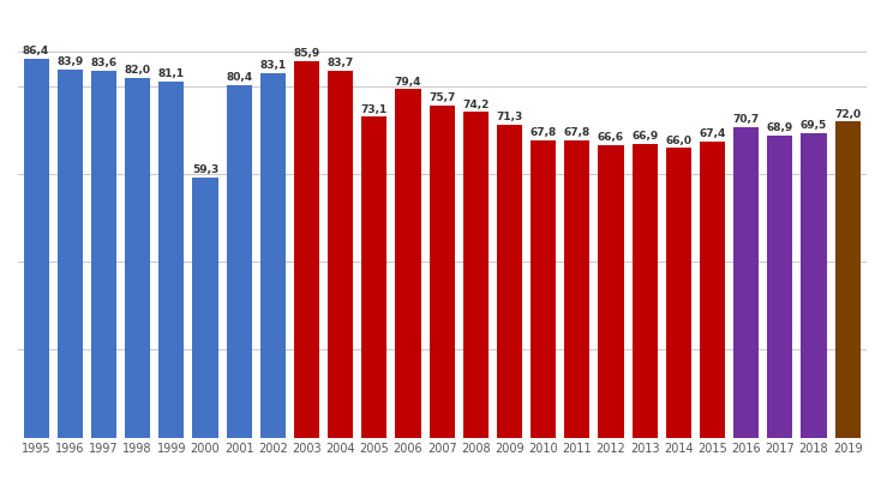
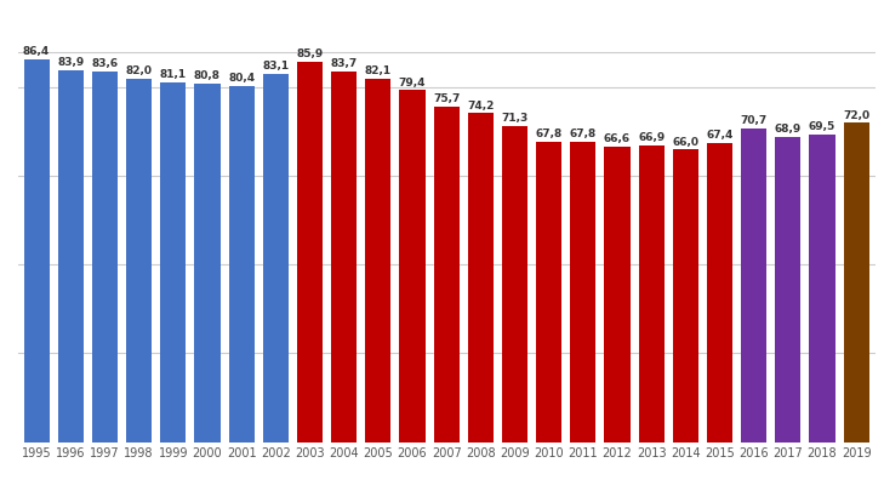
2000: 59,3 -> 80,8
2005: 73,1 -> 82,1
